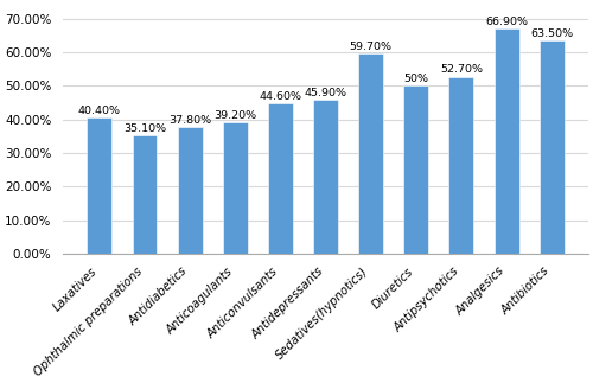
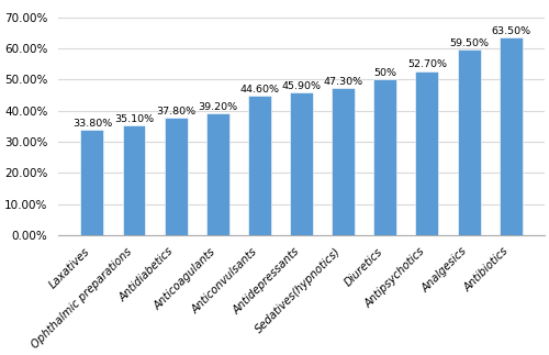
Laxatives: 40.40% -> 33.80%
Sedatives(hypnotics): 59.70% -> 47.30%
Analgesics: 66.90% -> 59.50%
